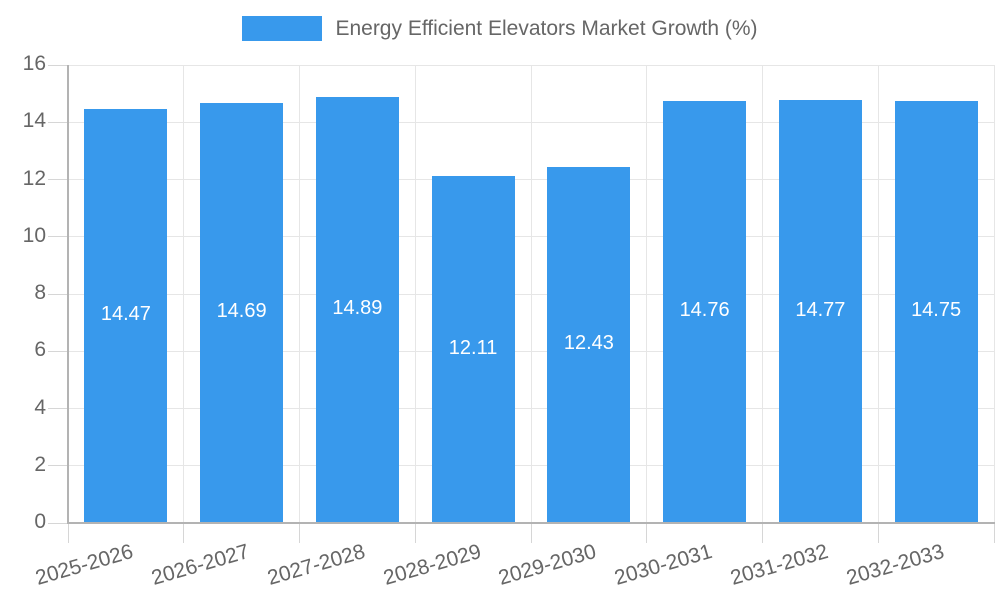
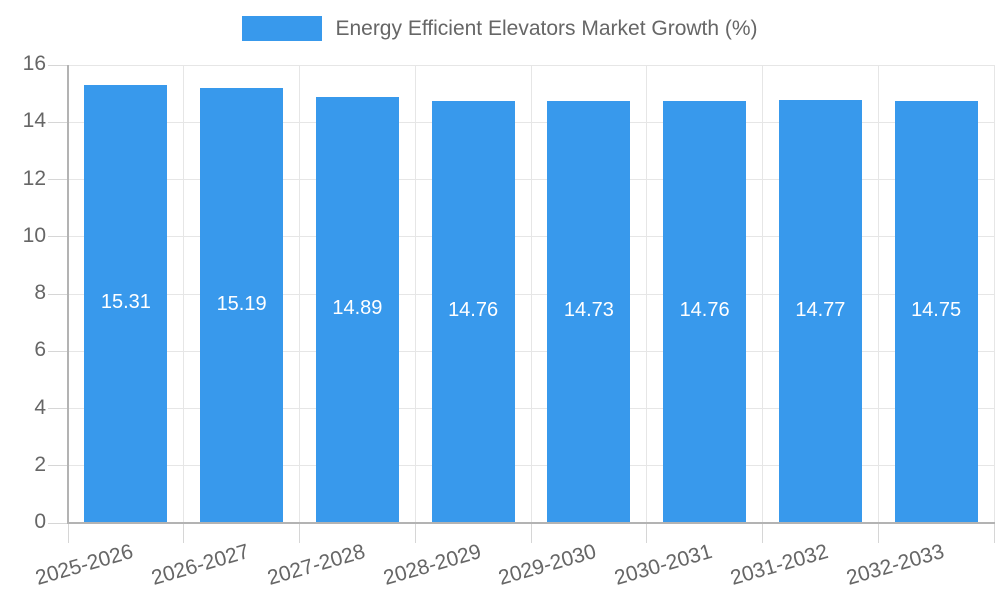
2025-2026: 14.47 -> 15.31
2026-2027: 14.69 -> 15.19
2028-2029: 12.11 -> 14.76
2029-2030: 12.43 -> 14.73
